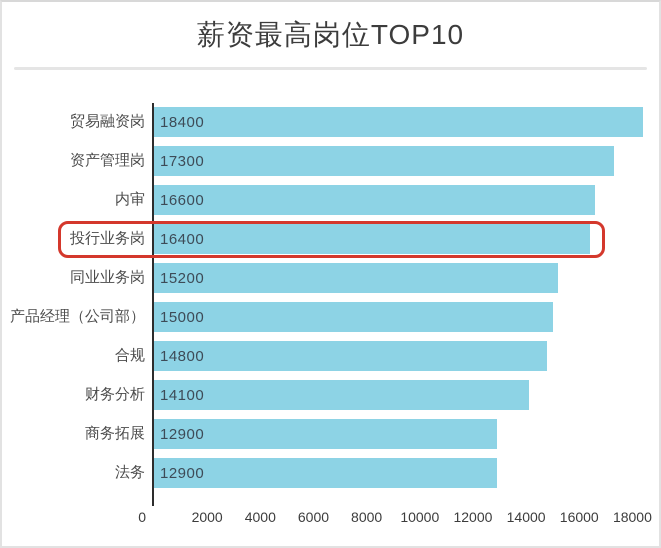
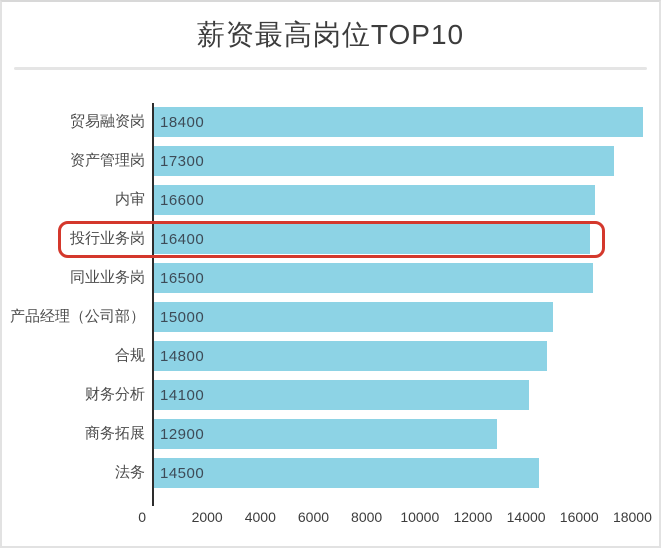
同业业务岗: 15200 -> 16500
法务: 12900 -> 14500
